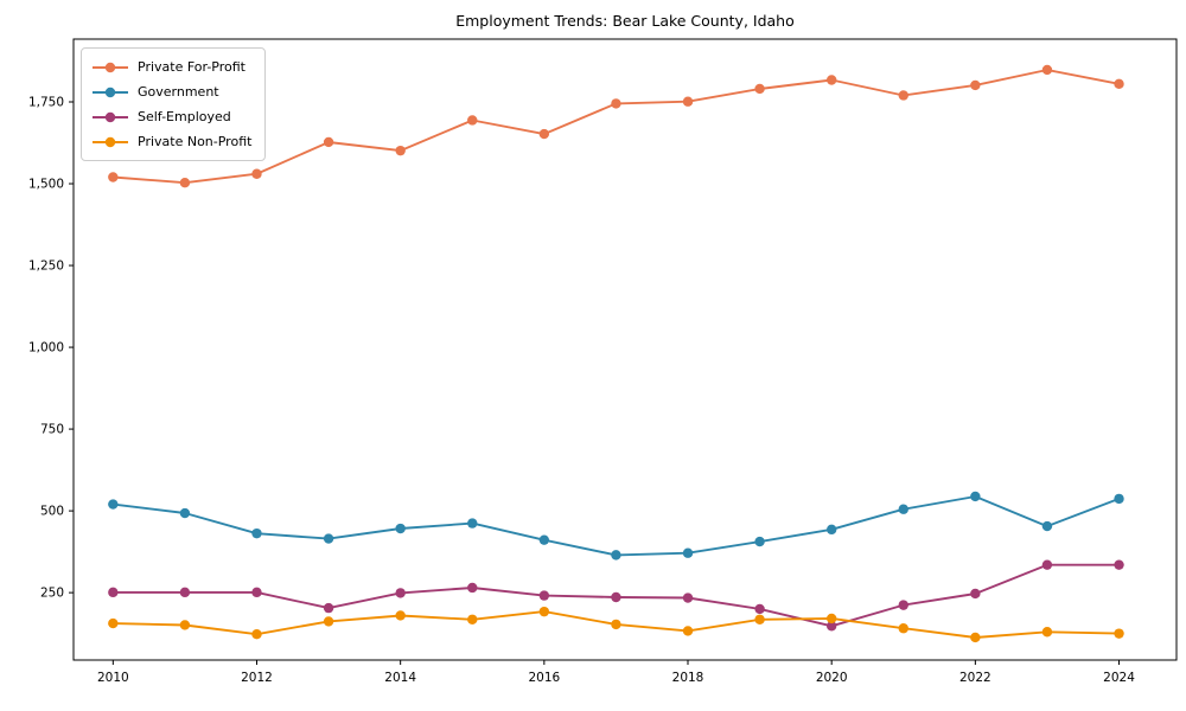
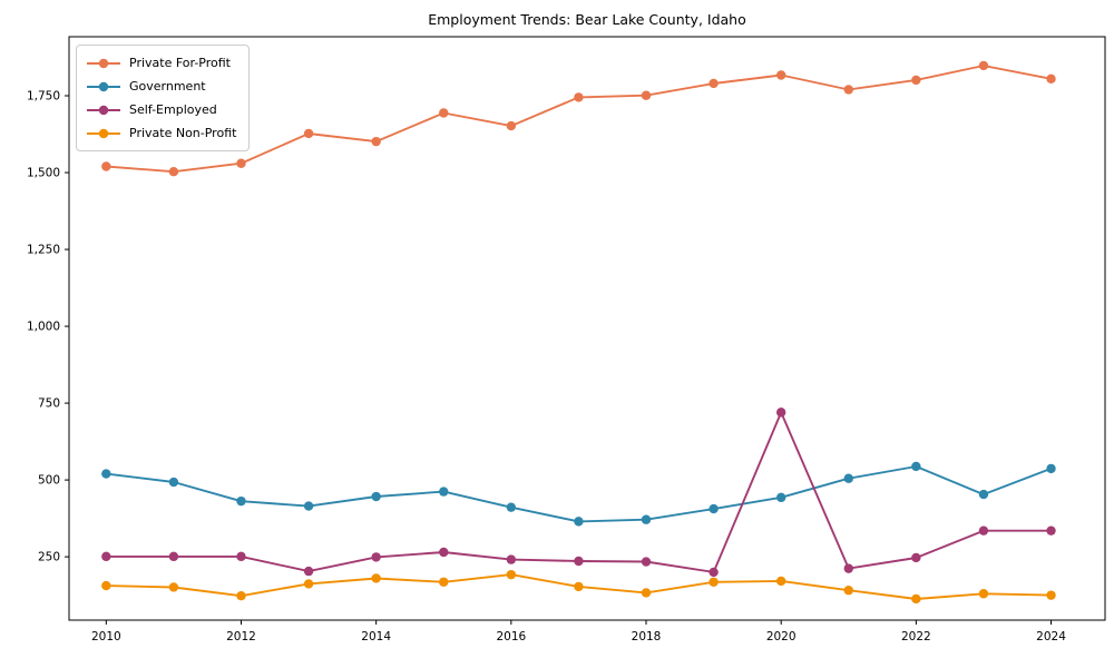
Self-Employed/2020: 150 -> 720
